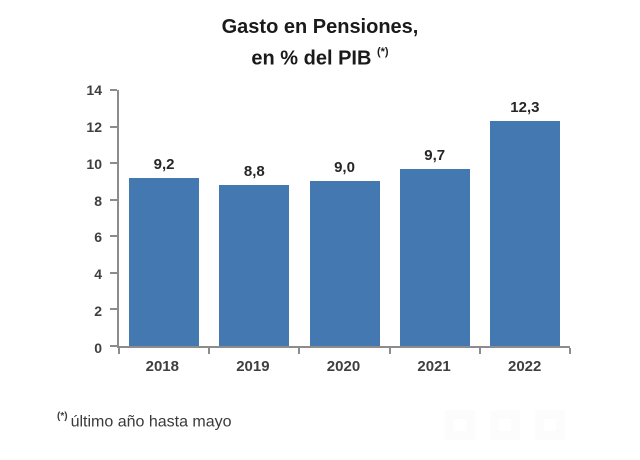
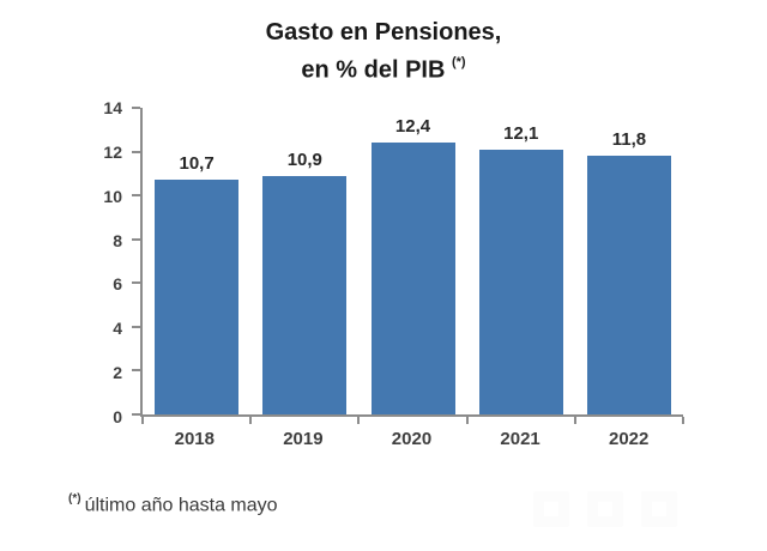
2018: 9,2 -> 10,7
2019: 8,8 -> 10,9
2020: 9,0 -> 12,4
2021: 9,7 -> 12,1
2022: 12,3 -> 11,8
